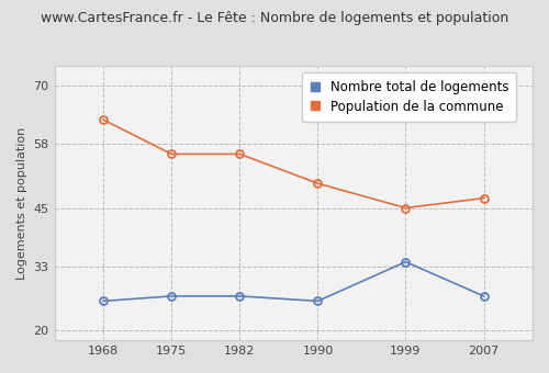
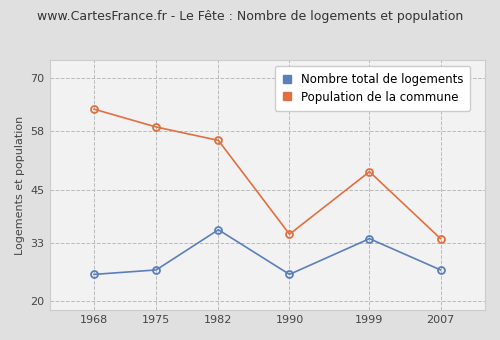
Population de la commune/1975: 56 -> 59
Nombre total de logements/1982: 27 -> 36
Population de la commune/1990: 50 -> 35
Population de la commune/1999: 45 -> 49
Population de la commune/2007: 47 -> 34
